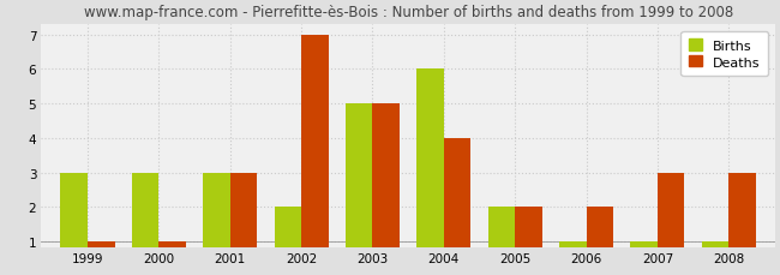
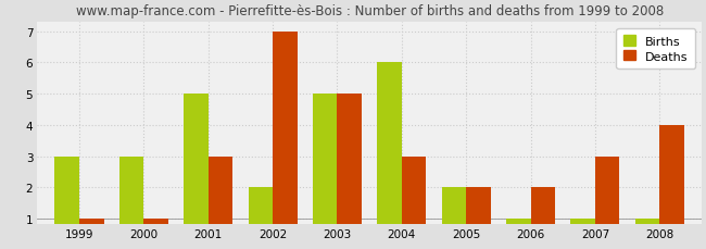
Births/2001: 3 -> 5
Deaths/2004: 4 -> 3
Deaths/2008: 3 -> 4
